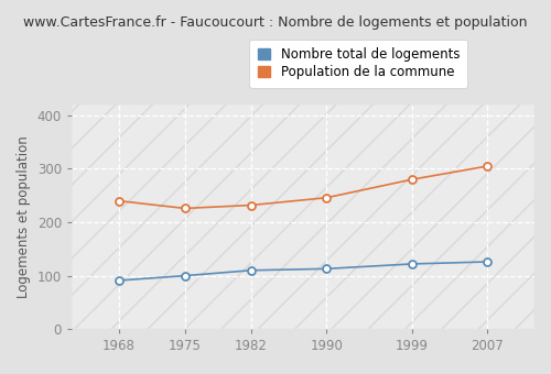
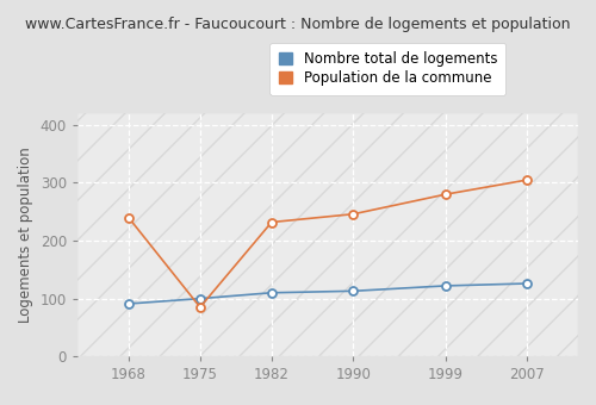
Population de la commune/1975: 226 -> 85
